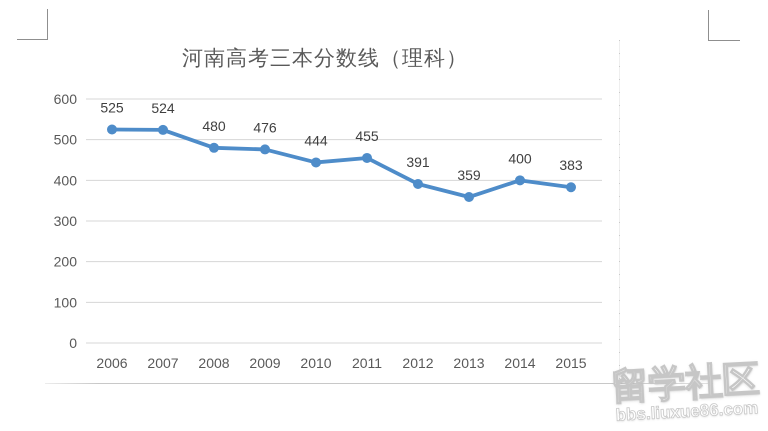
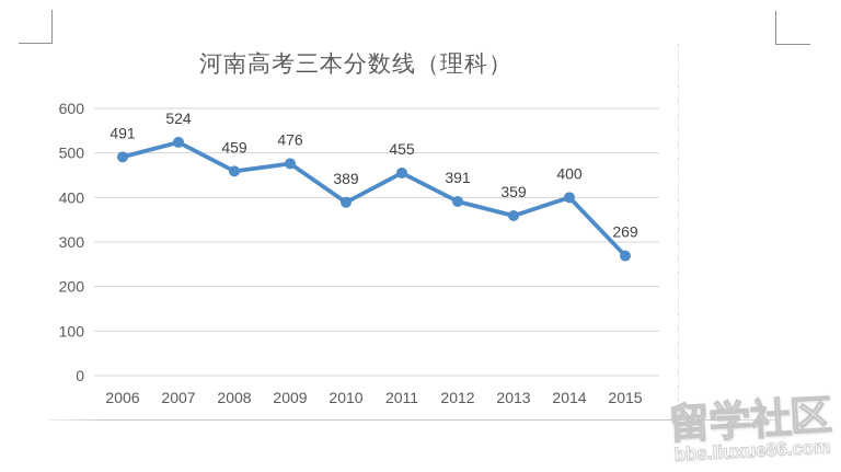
2006: 525 -> 491
2008: 480 -> 459
2010: 444 -> 389
2015: 383 -> 269
